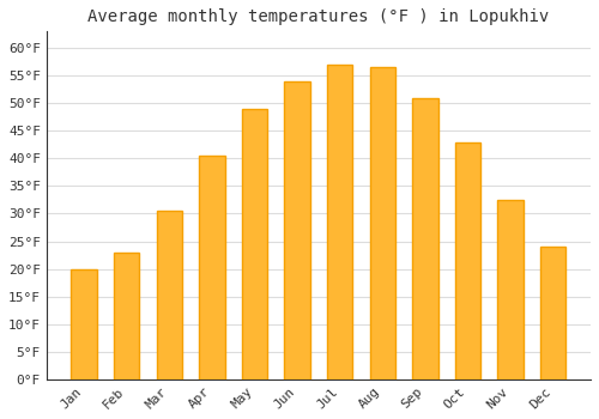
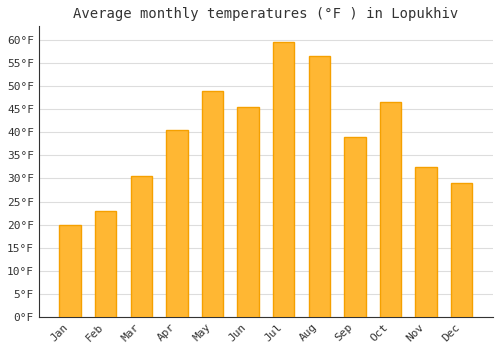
Jun: 54.0°F -> 45.5°F
Jul: 57.0°F -> 59.5°F
Sep: 51.0°F -> 39.0°F
Oct: 43.0°F -> 46.5°F
Dec: 24.0°F -> 29.0°F
